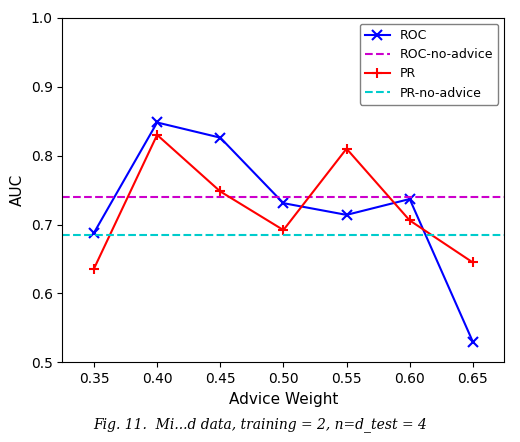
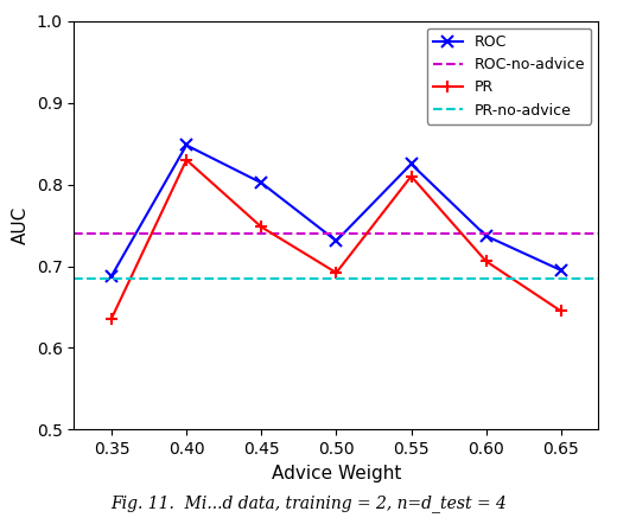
ROC/0.45: 0.826 -> 0.802
ROC/0.55: 0.714 -> 0.825
ROC/0.65: 0.530 -> 0.695
